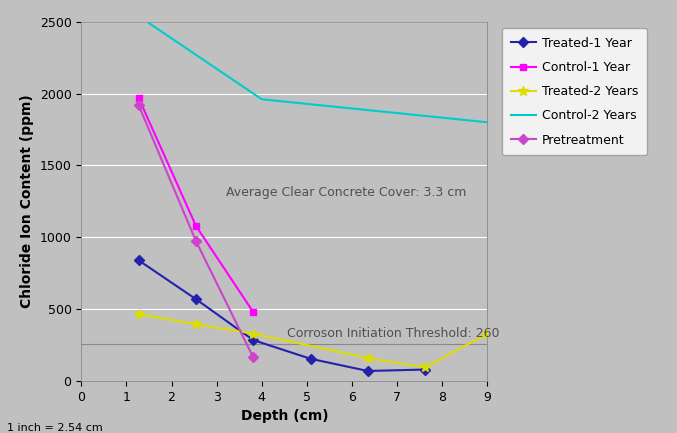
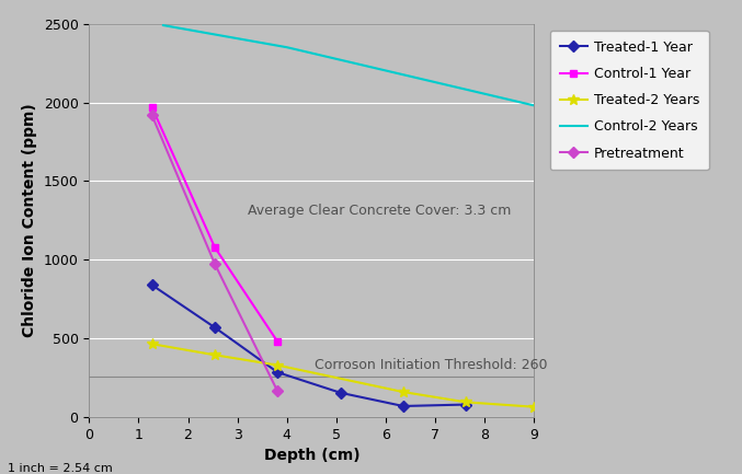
Control-2 Years/4: 1960 -> 2350
Treated-2 Years/9: 330 -> 60
Control-2 Years/9: 1800 -> 1980
